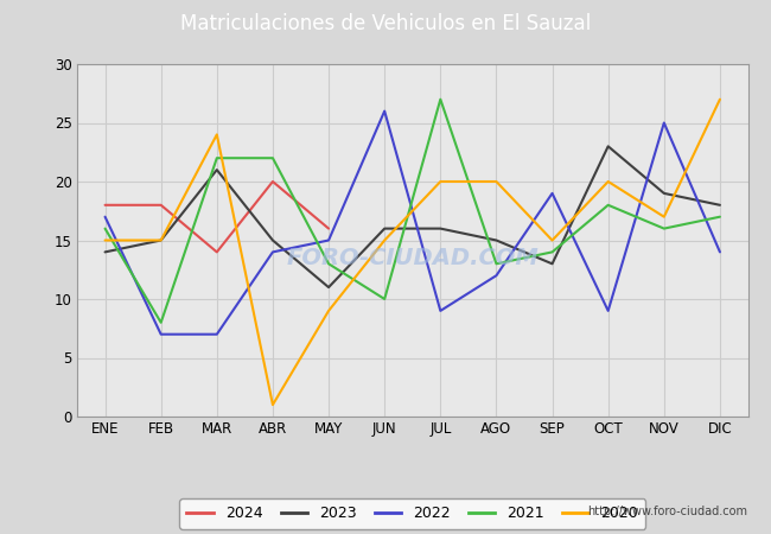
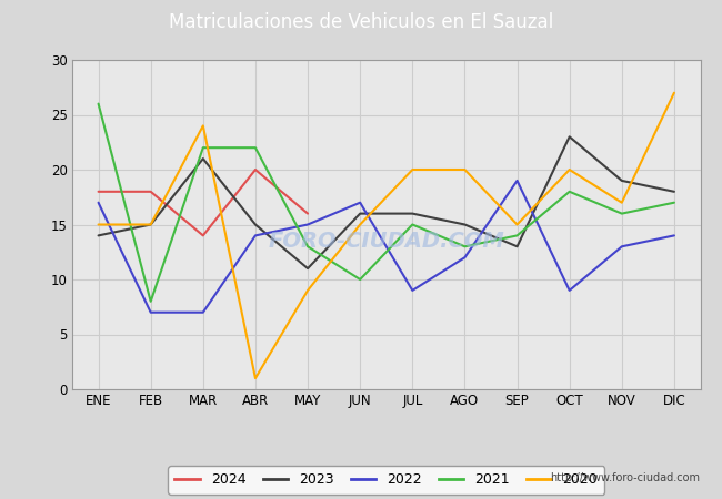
2021/ENE: 16 -> 26
2022/JUN: 26 -> 17
2021/JUL: 27 -> 15
2022/NOV: 25 -> 13
